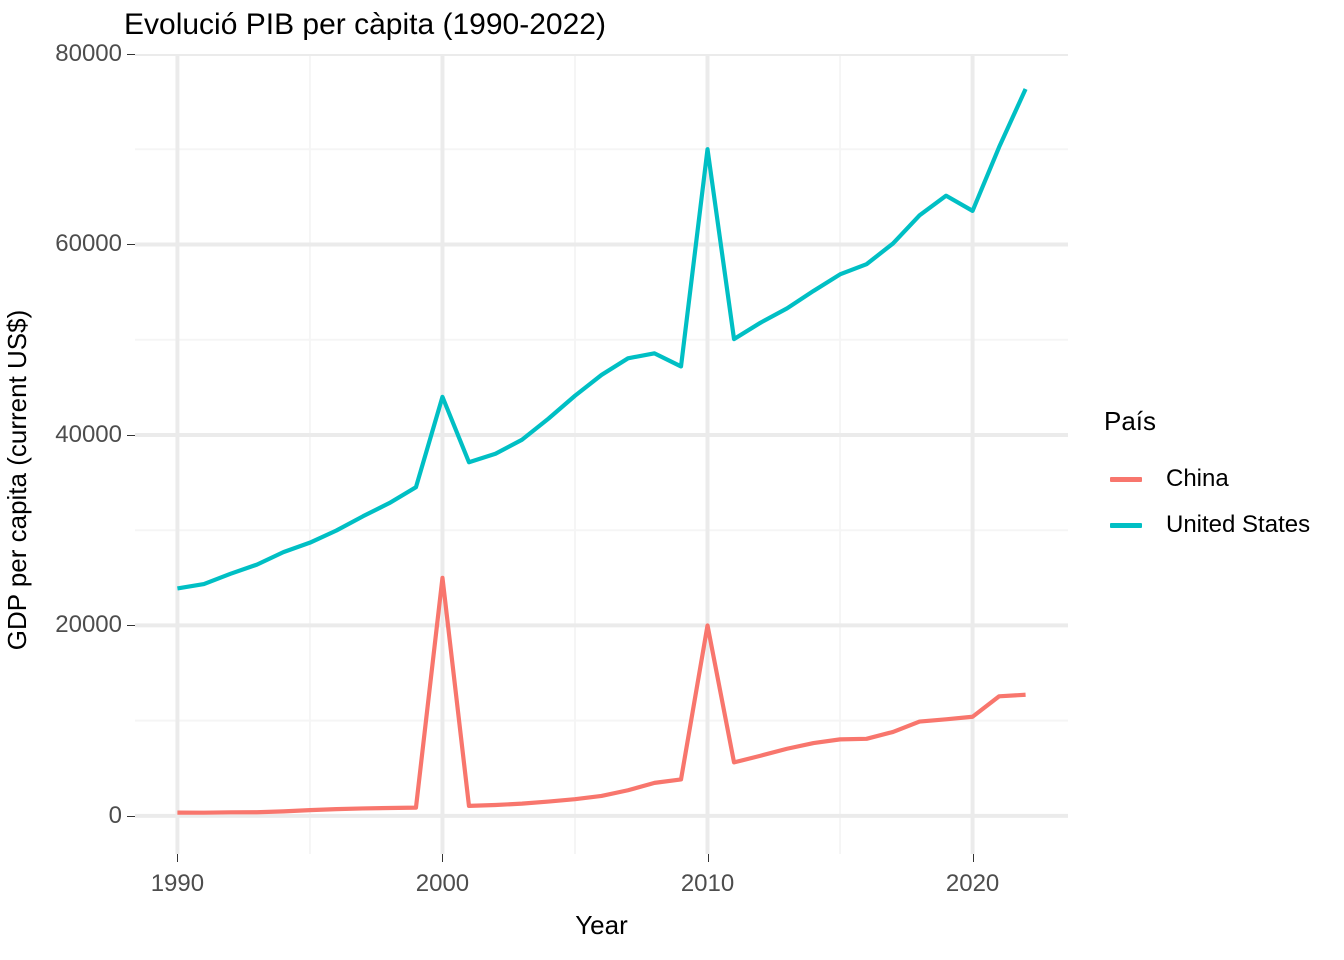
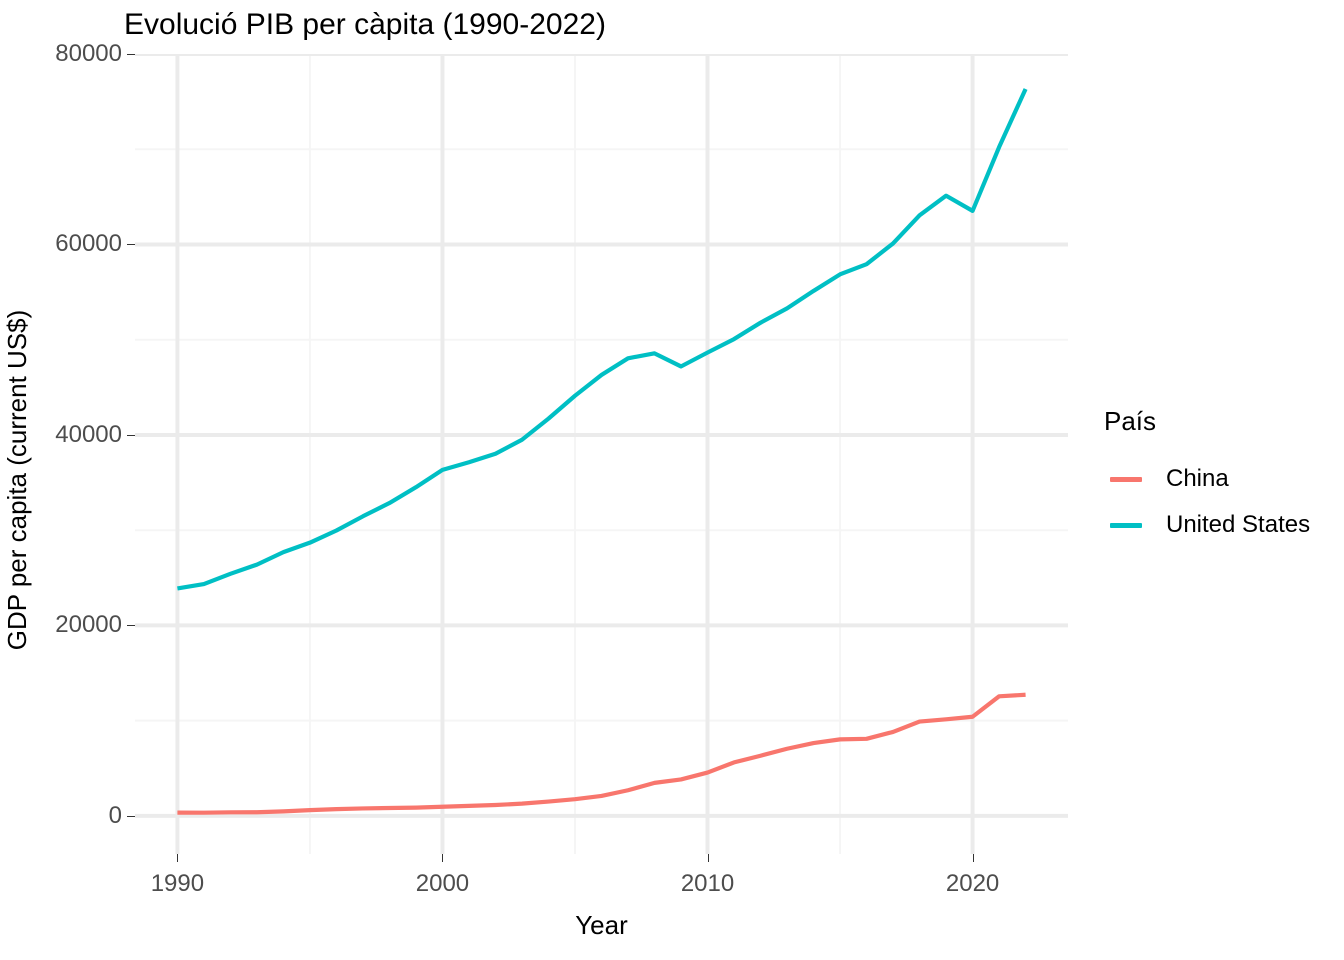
China/2000: 25000 -> 1000
United States/2000: 44000 -> 36000
China/2010: 20000 -> 5000
United States/2010: 70000 -> 49000
